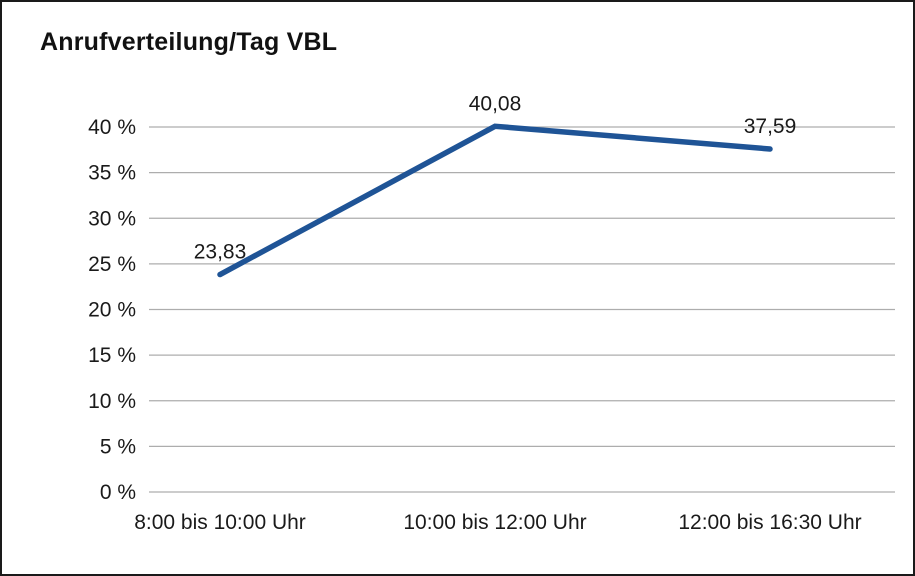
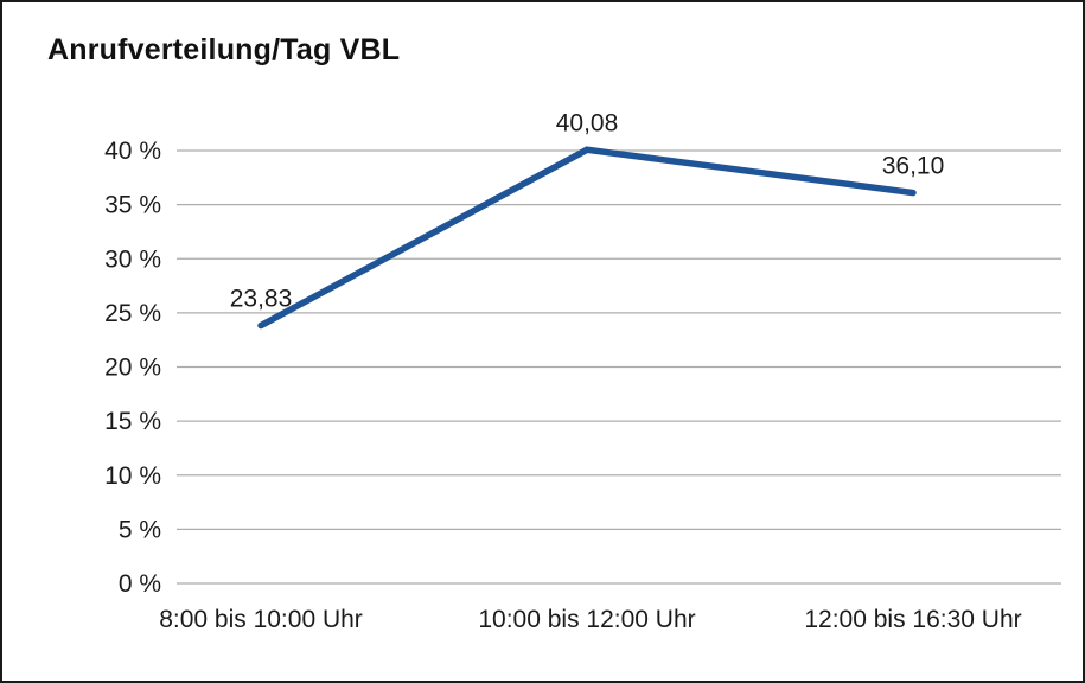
12:00 bis 16:30 Uhr: 37,59 -> 36,10
